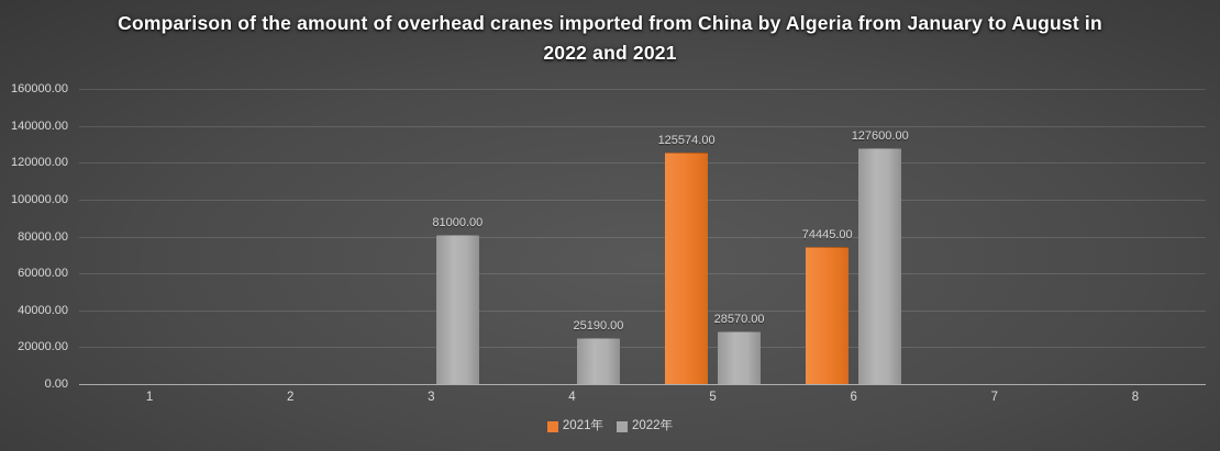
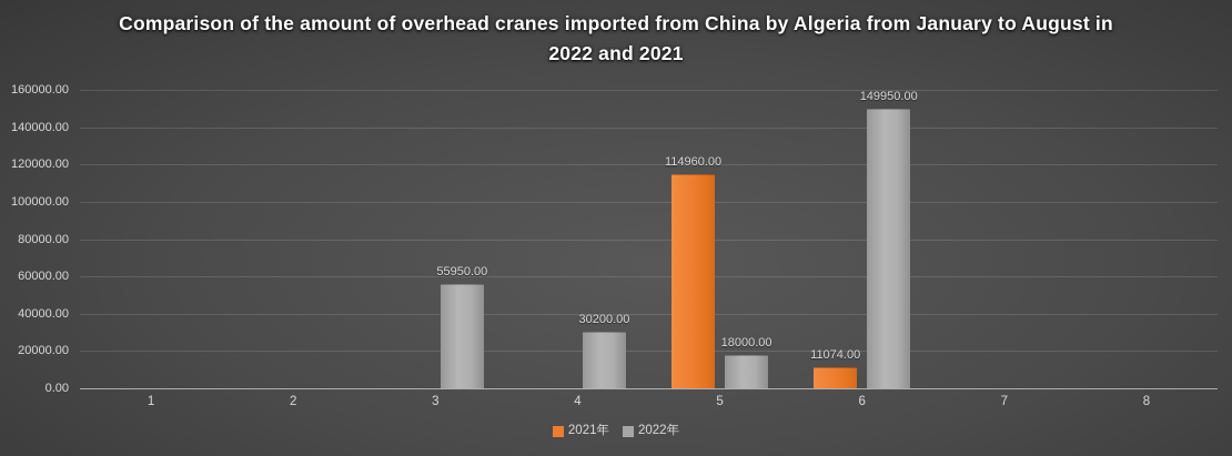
2022年/3: 81000.00 -> 55950.00
2022年/4: 25190.00 -> 30200.00
2021年/5: 125574.00 -> 114960.00
2022年/5: 28570.00 -> 18000.00
2021年/6: 74445.00 -> 11074.00
2022年/6: 127600.00 -> 149950.00
